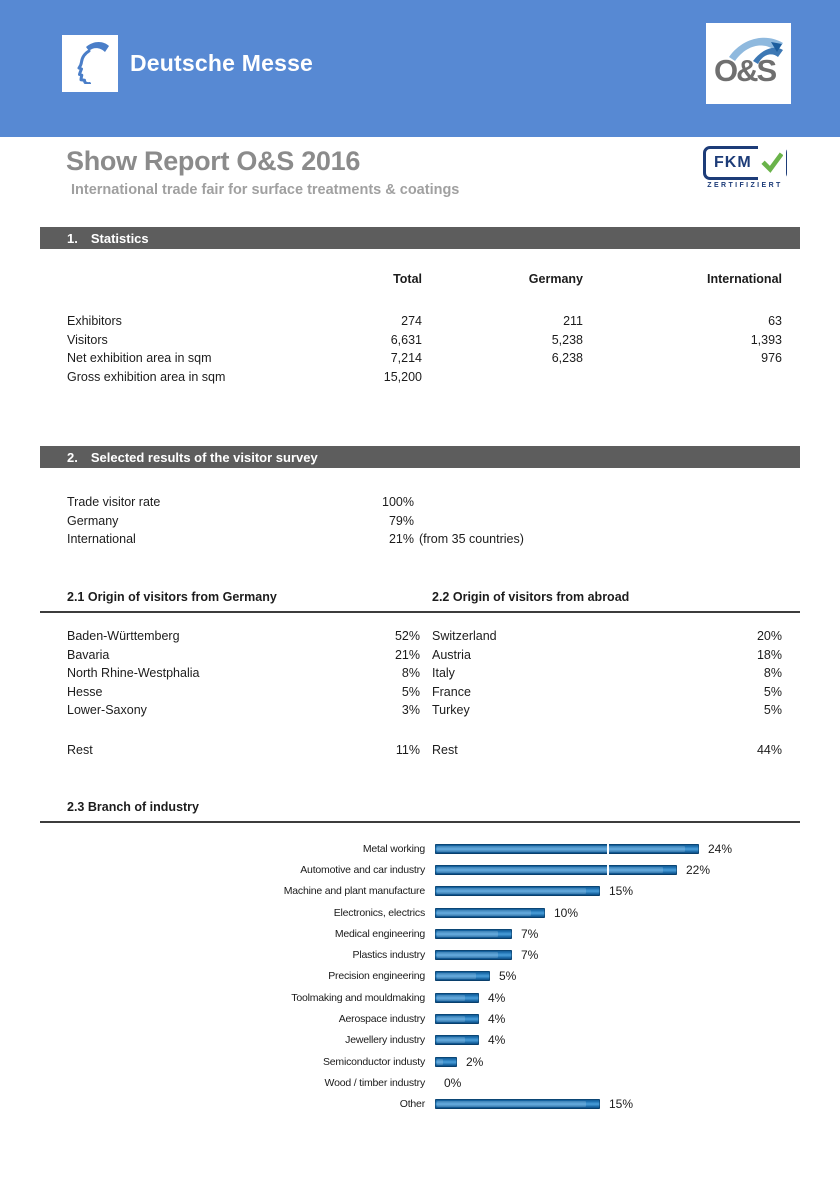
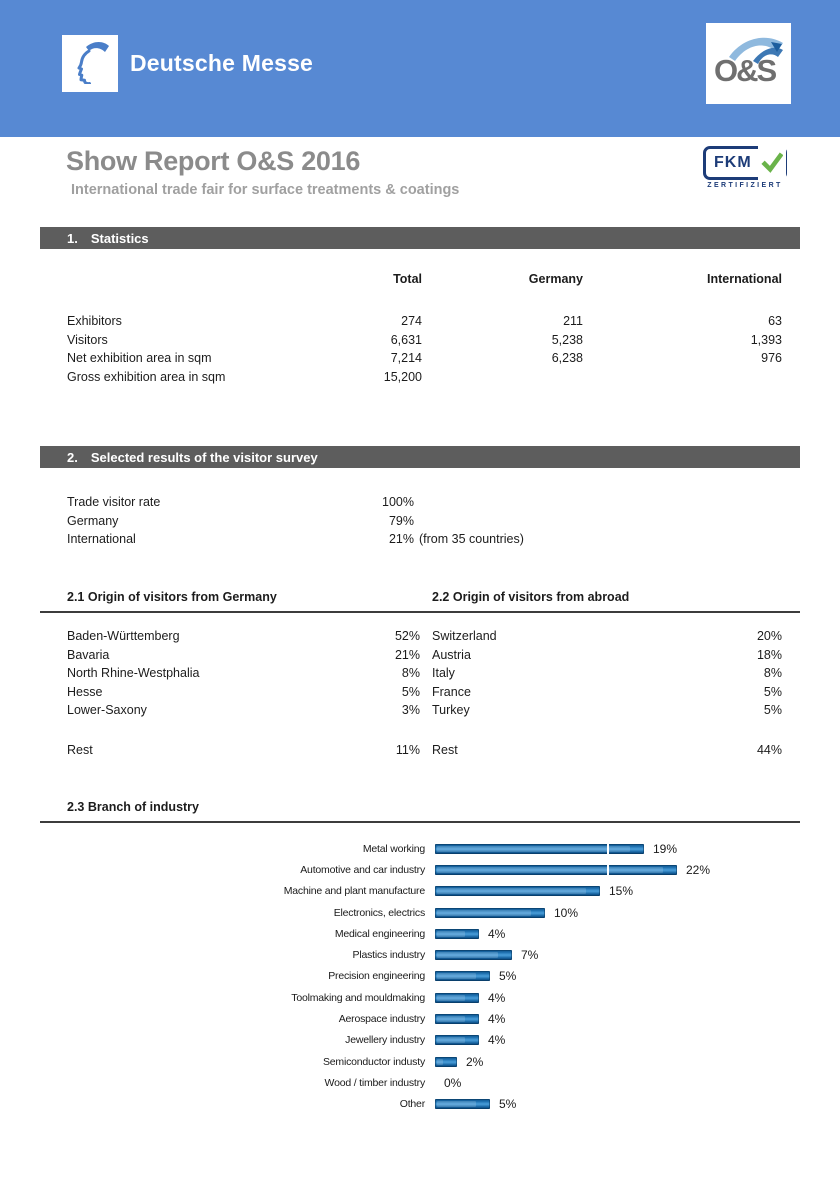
Metal working: 24% -> 19%
Medical engineering: 7% -> 4%
Other: 15% -> 5%
